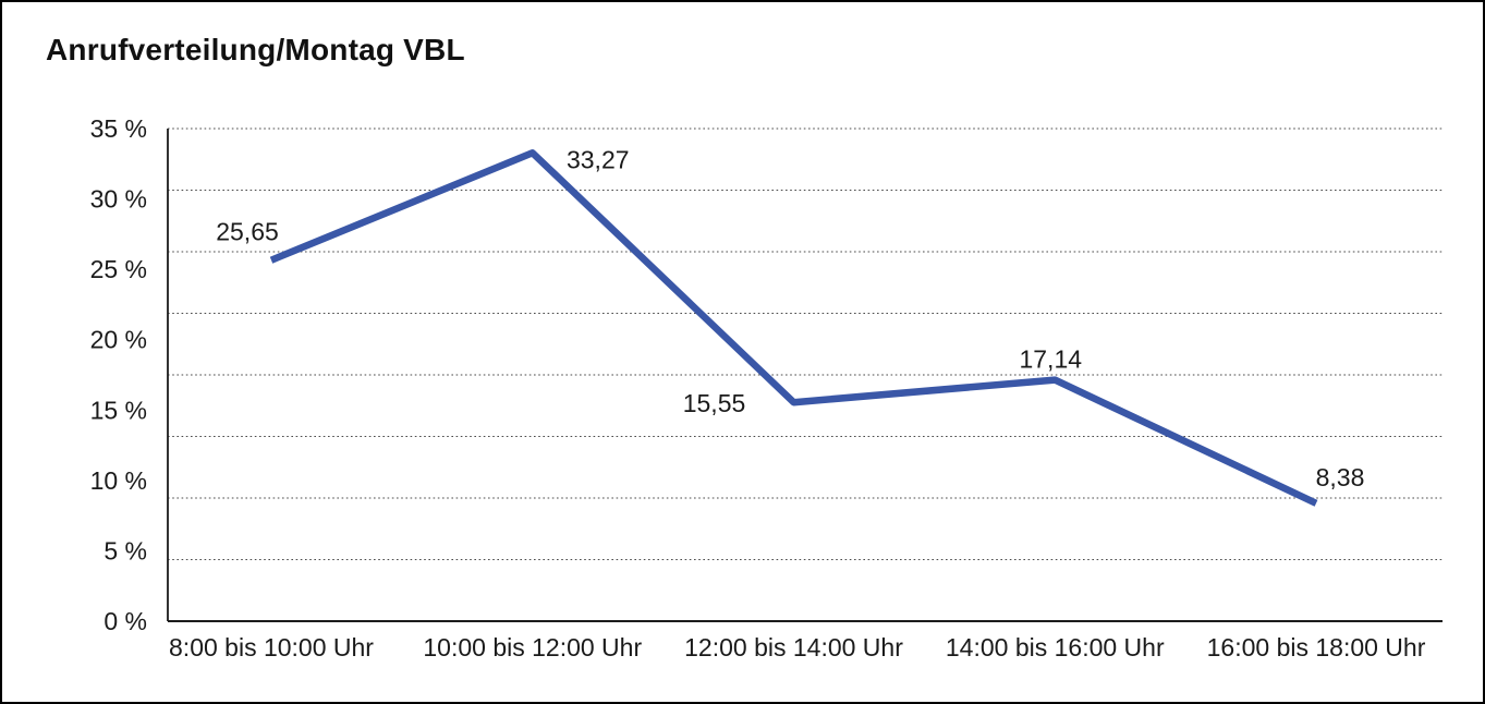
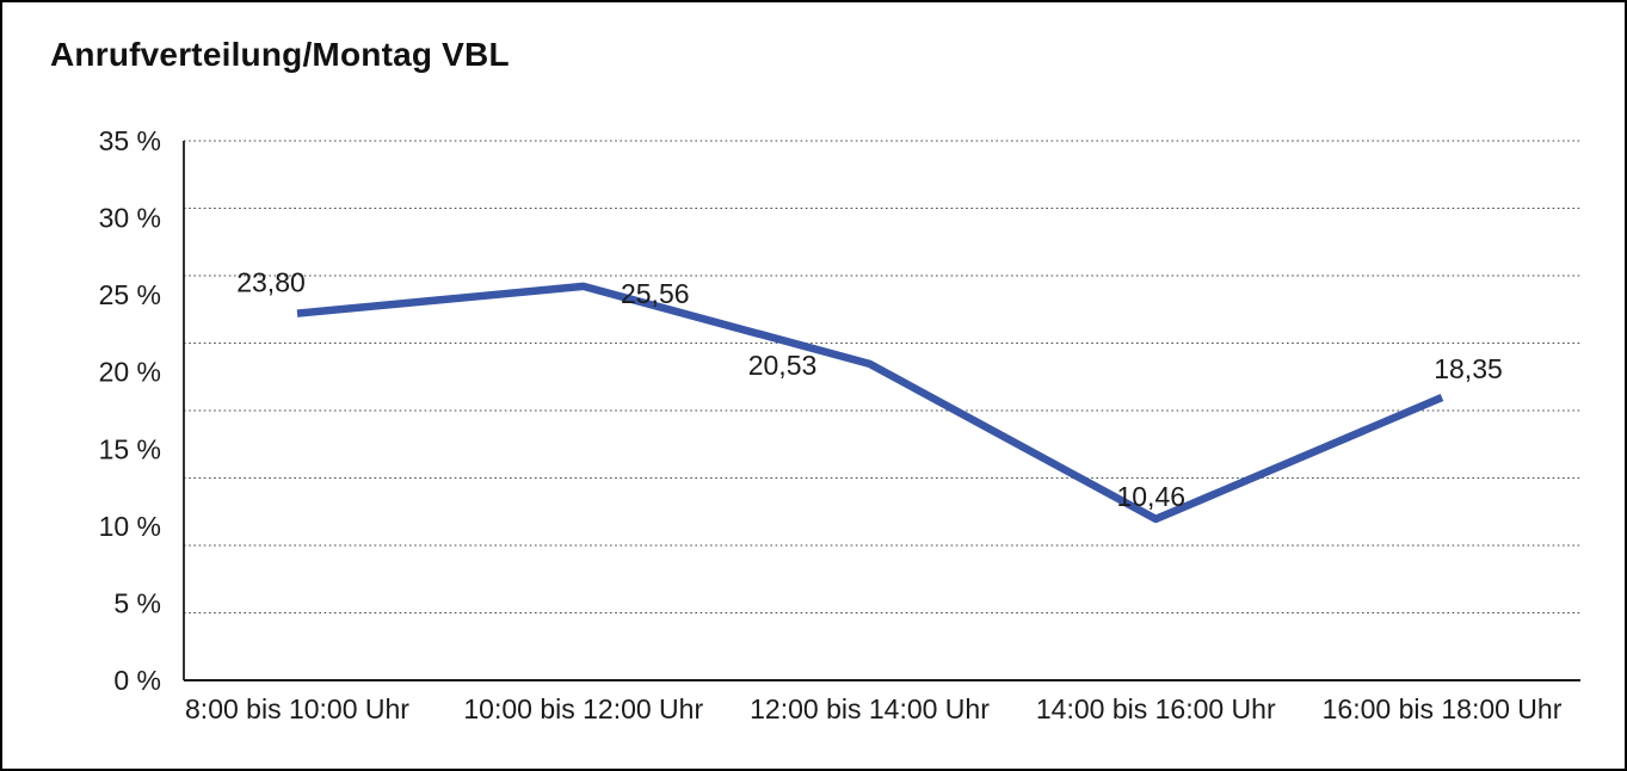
8:00 bis 10:00 Uhr: 25,65 -> 23,80
10:00 bis 12:00 Uhr: 33,27 -> 25,56
12:00 bis 14:00 Uhr: 15,55 -> 20,53
14:00 bis 16:00 Uhr: 17,14 -> 10,46
16:00 bis 18:00 Uhr: 8,38 -> 18,35
